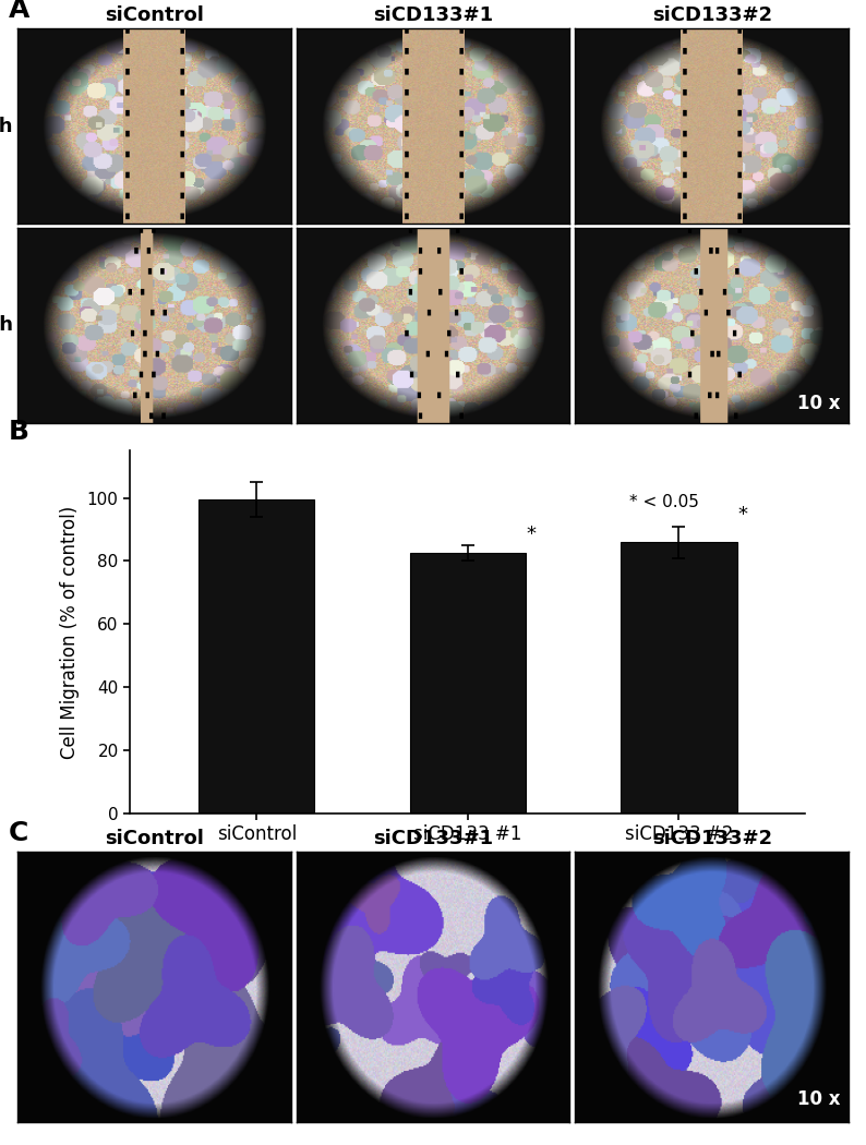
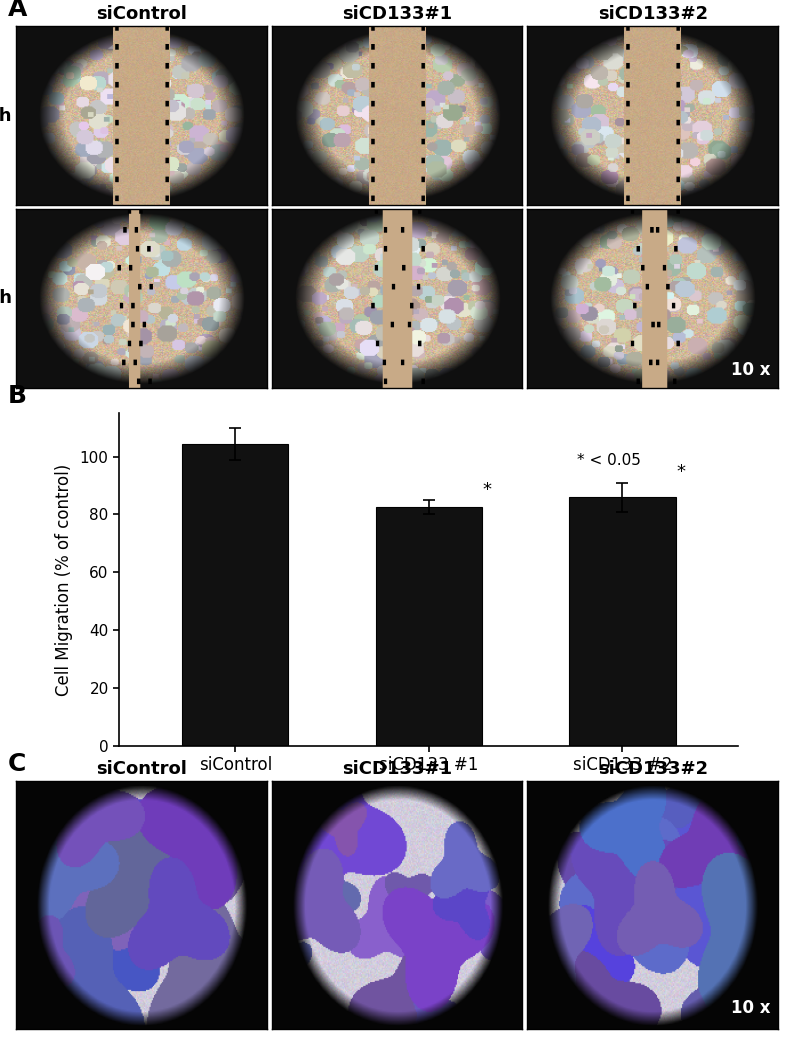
siControl: 99.5 -> 104.5
